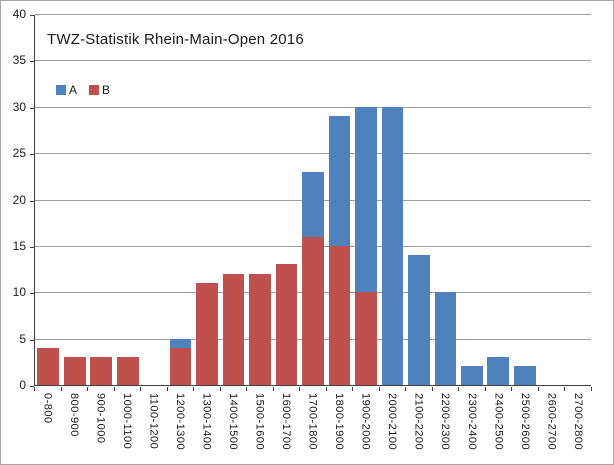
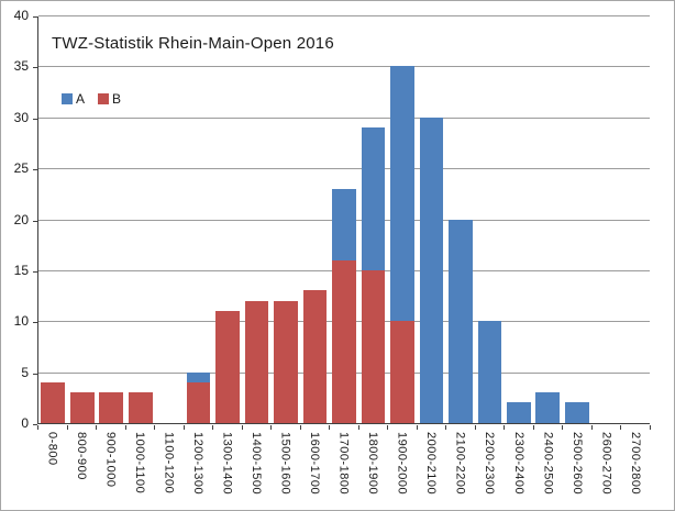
A/1900-2000: 30 -> 35
A/2100-2200: 14 -> 20
